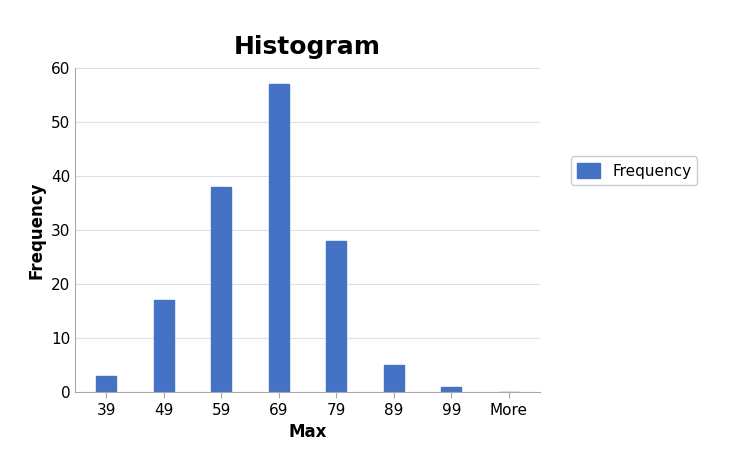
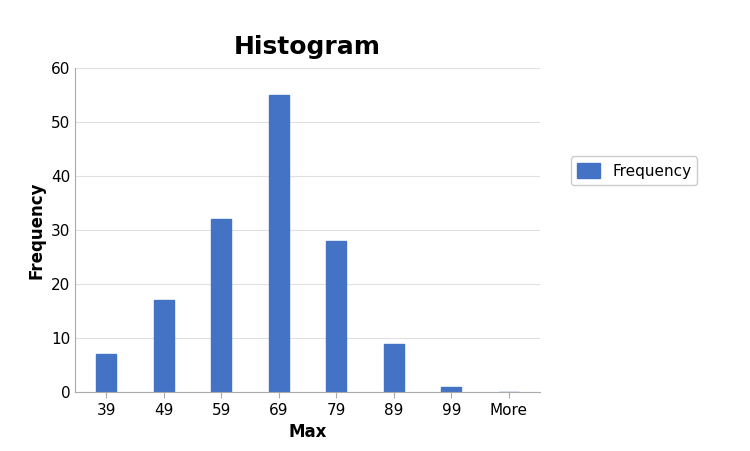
39: 3 -> 7
59: 38 -> 32
69: 57 -> 55
89: 5 -> 9
